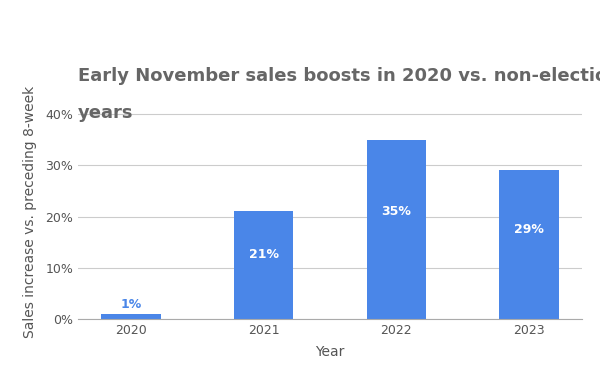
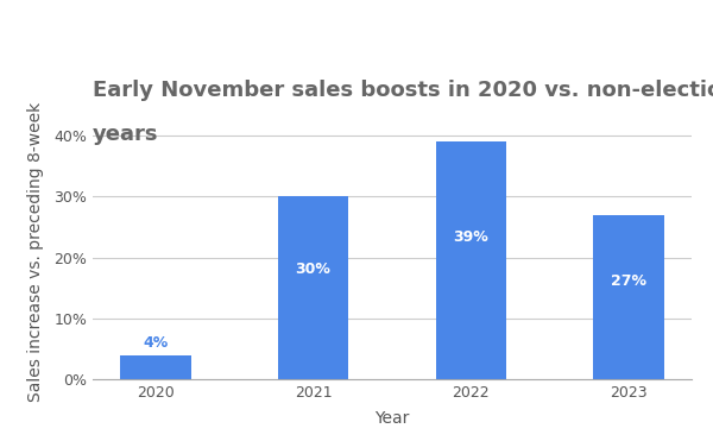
2020: 1% -> 4%
2021: 21% -> 30%
2022: 35% -> 39%
2023: 29% -> 27%
